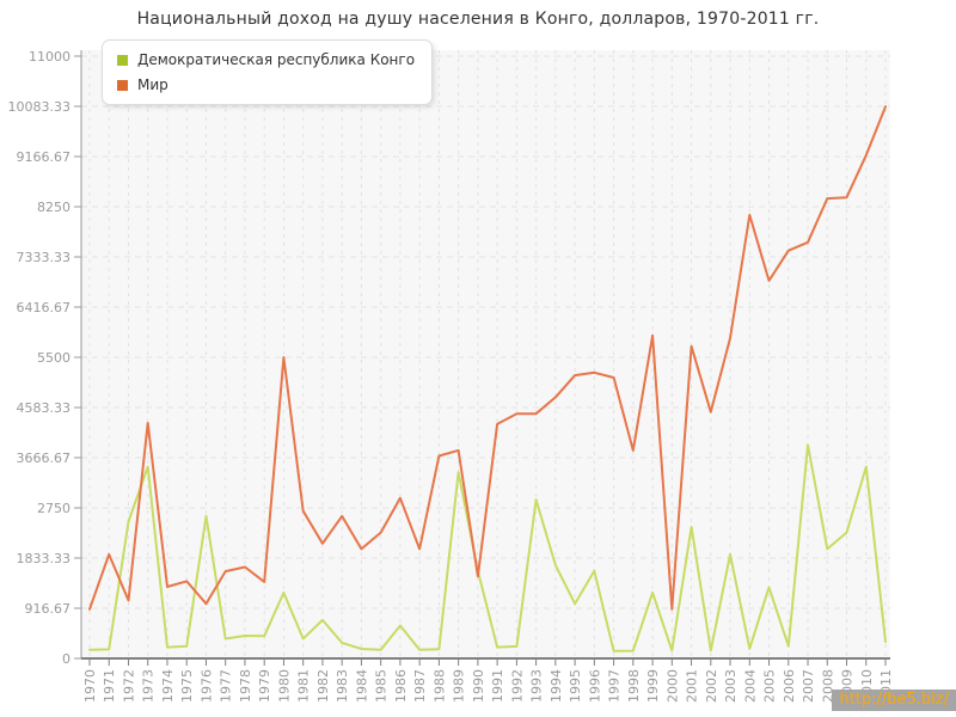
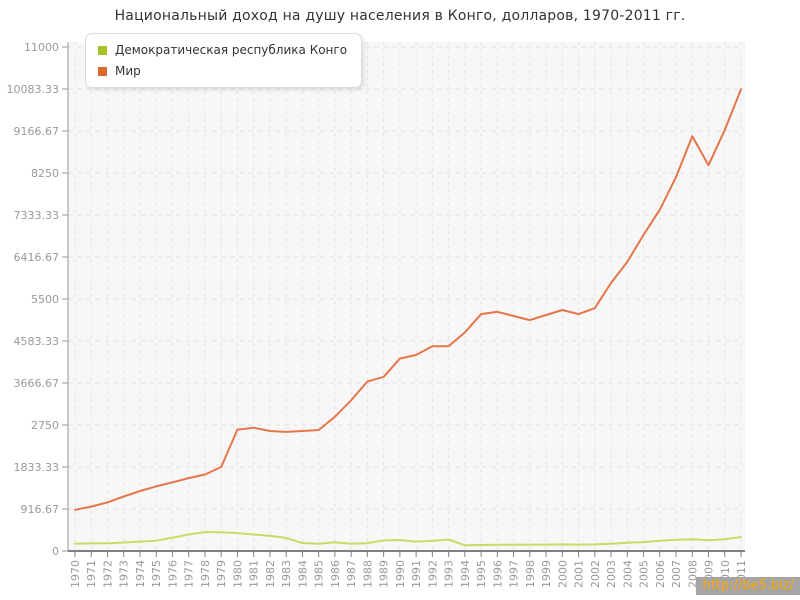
Мир/1971: 1900 -> 1000
Демократическая республика Конго/1972: 2500 -> 200
Демократическая республика Конго/1973: 3500 -> 200
Мир/1973: 4300 -> 1200
Демократическая республика Конго/1976: 2600 -> 300
Мир/1976: 1000 -> 1500
Мир/1979: 1400 -> 1800
Демократическая республика Конго/1980: 1200 -> 400
Мир/1980: 5500 -> 2600
Демократическая республика Конго/1982: 700 -> 300
Мир/1982: 2100 -> 2600
Мир/1984: 2000 -> 2600
Мир/1985: 2300 -> 2600
Демократическая республика Конго/1986: 600 -> 200
Мир/1987: 2000 -> 3300
Демократическая республика Конго/1989: 3400 -> 200
Демократическая республика Конго/1990: 1600 -> 200
Мир/1990: 1500 -> 4200
Демократическая республика Конго/1993: 2900 -> 200
Демократическая республика Конго/1994: 1700 -> 100
Демократическая республика Конго/1995: 1000 -> 100
Демократическая республика Конго/1996: 1600 -> 100
Мир/1998: 3800 -> 5000
Демократическая республика Конго/1999: 1200 -> 100
Мир/1999: 5900 -> 5200
Мир/2000: 900 -> 5300
Демократическая республика Конго/2001: 2400 -> 100
Мир/2001: 5700 -> 5200
Мир/2002: 4500 -> 5300
Демократическая республика Конго/2003: 1900 -> 200
Мир/2004: 8100 -> 6300
Демократическая республика Конго/2005: 1300 -> 200
Демократическая республика Конго/2007: 3900 -> 200
Мир/2007: 7600 -> 8200
Демократическая республика Конго/2008: 2000 -> 300
Мир/2008: 8400 -> 9000
Демократическая республика Конго/2009: 2300 -> 200
Демократическая республика Конго/2010: 3500 -> 300
